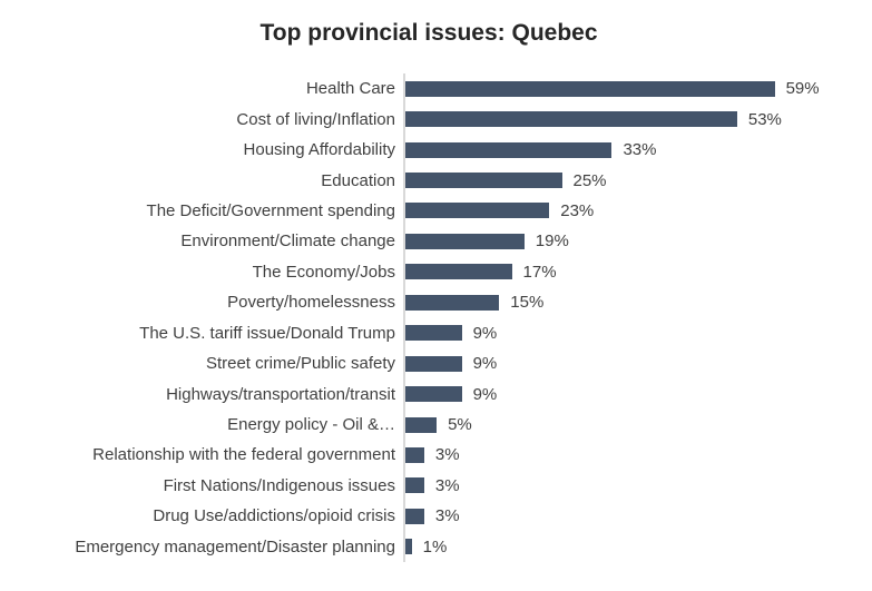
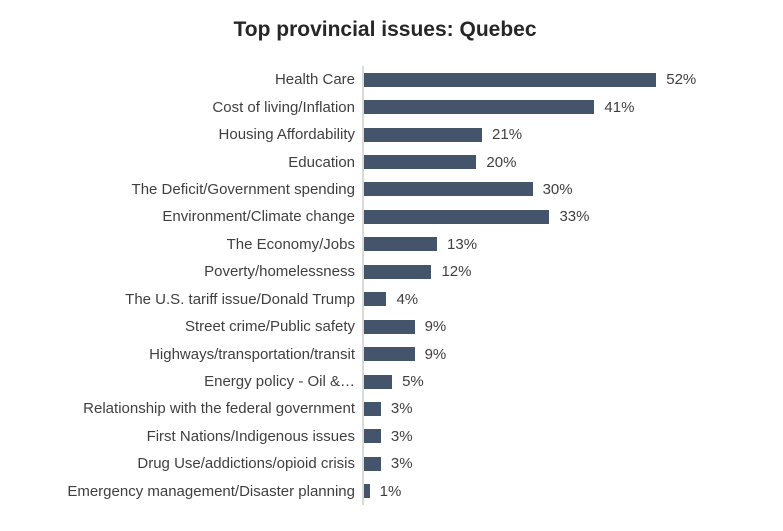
Health Care: 59% -> 52%
Cost of living/Inflation: 53% -> 41%
Housing Affordability: 33% -> 21%
Education: 25% -> 20%
The Deficit/Government spending: 23% -> 30%
Environment/Climate change: 19% -> 33%
The Economy/Jobs: 17% -> 13%
Poverty/homelessness: 15% -> 12%
The U.S. tariff issue/Donald Trump: 9% -> 4%
